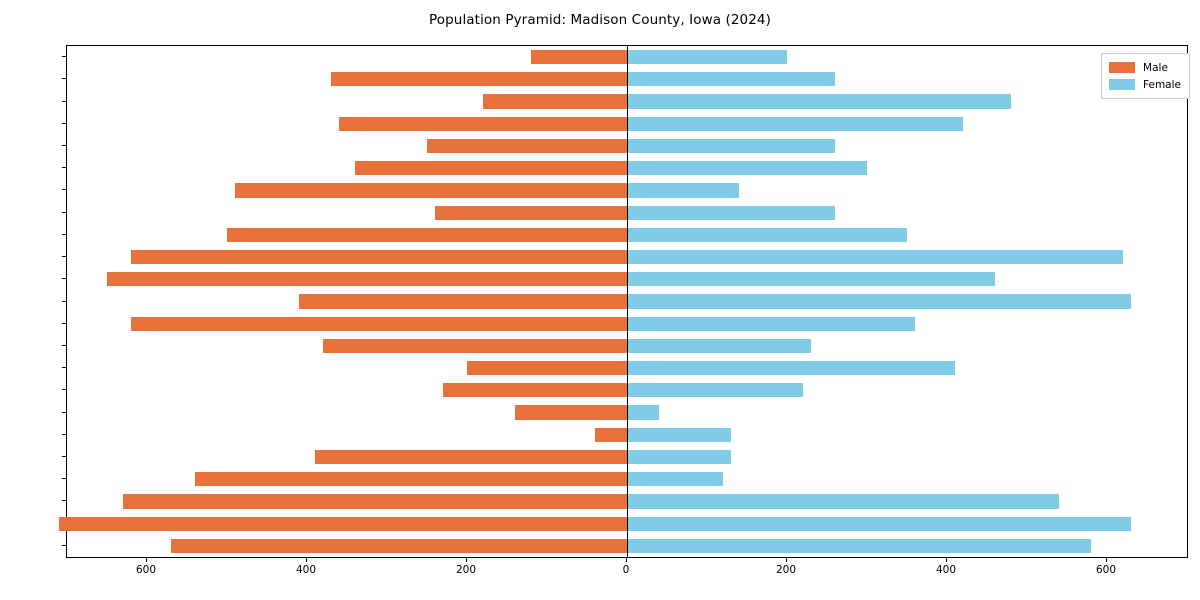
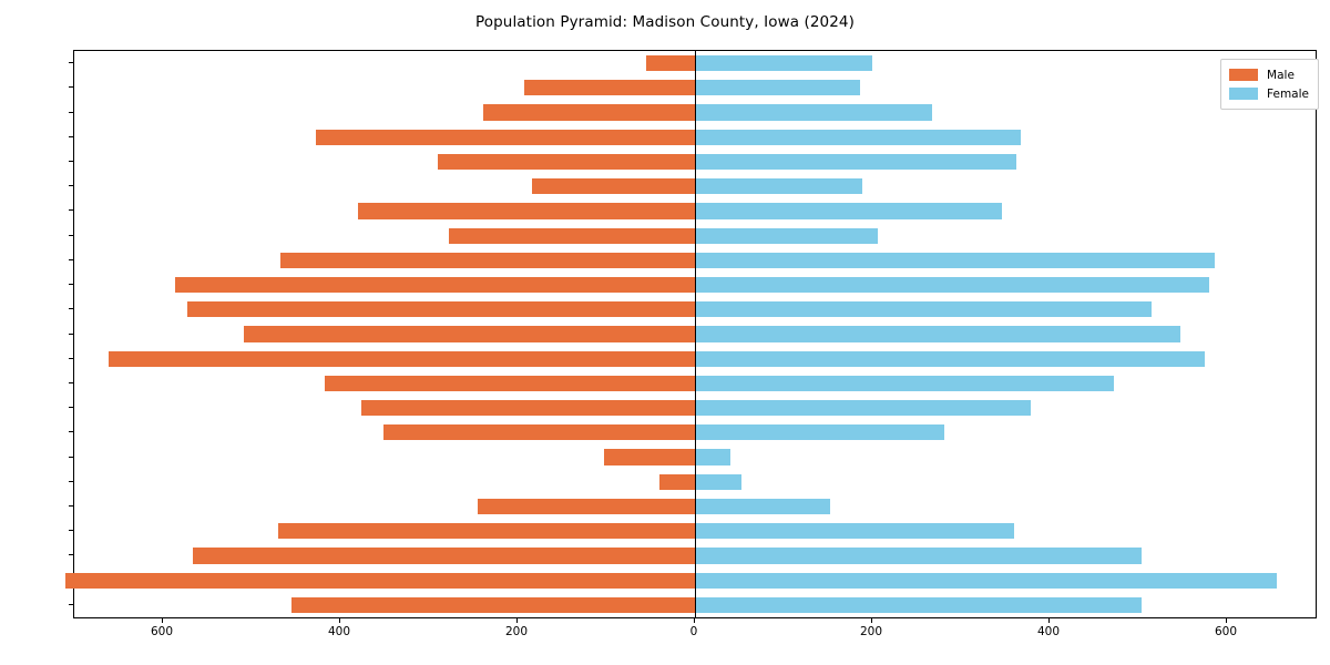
Male/85+: 120 -> 60
Male/80-84: 370 -> 190
Female/80-84: 260 -> 190
Male/75-79: 180 -> 240
Female/75-79: 480 -> 270
Male/70-74: 360 -> 430
Female/70-74: 420 -> 370
Male/67-69: 250 -> 290
Female/67-69: 260 -> 360
Male/65-66: 340 -> 180
Female/65-66: 300 -> 190
Male/62-64: 490 -> 380
Female/62-64: 140 -> 350
Male/60-61: 240 -> 280
Female/60-61: 260 -> 210
Male/55-59: 500 -> 470
Female/55-59: 350 -> 590
Male/50-54: 620 -> 590
Female/50-54: 620 -> 580
Male/45-49: 650 -> 570
Female/45-49: 460 -> 520
Male/40-44: 410 -> 510
Female/40-44: 630 -> 550
Male/35-39: 620 -> 660
Female/35-39: 360 -> 580
Male/30-34: 380 -> 420
Female/30-34: 230 -> 470
Male/25-29: 200 -> 380
Female/25-29: 410 -> 380
Male/22-24: 230 -> 350
Female/22-24: 220 -> 280
Male/21: 140 -> 100
Female/20: 130 -> 50
Male/18-19: 390 -> 240
Female/18-19: 130 -> 150
Male/15-17: 540 -> 470
Female/15-17: 120 -> 360
Male/10-14: 630 -> 570
Female/10-14: 540 -> 500
Female/5-9: 630 -> 660
Male/Under 5: 570 -> 460
Female/Under 5: 580 -> 500
